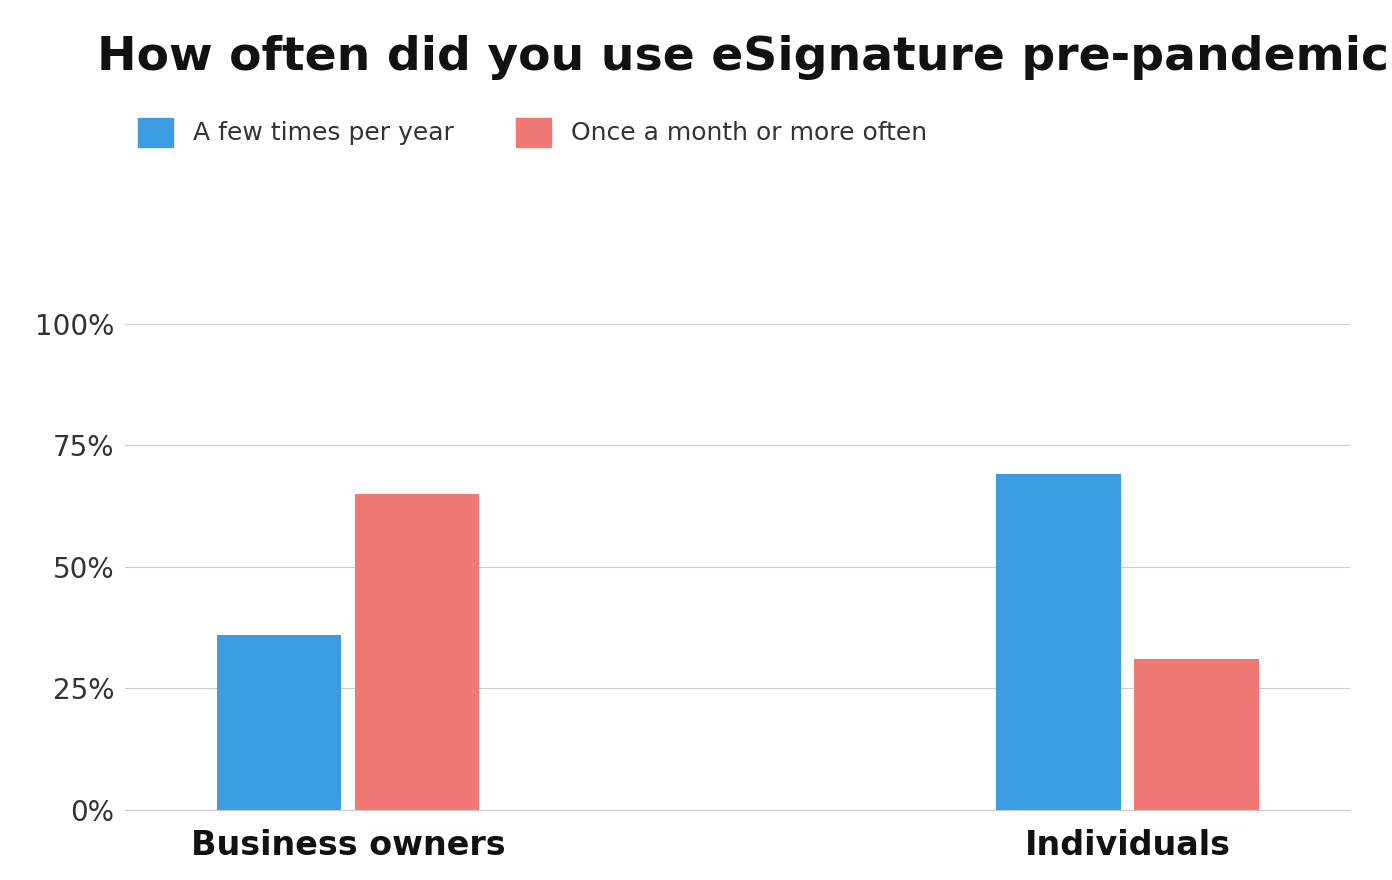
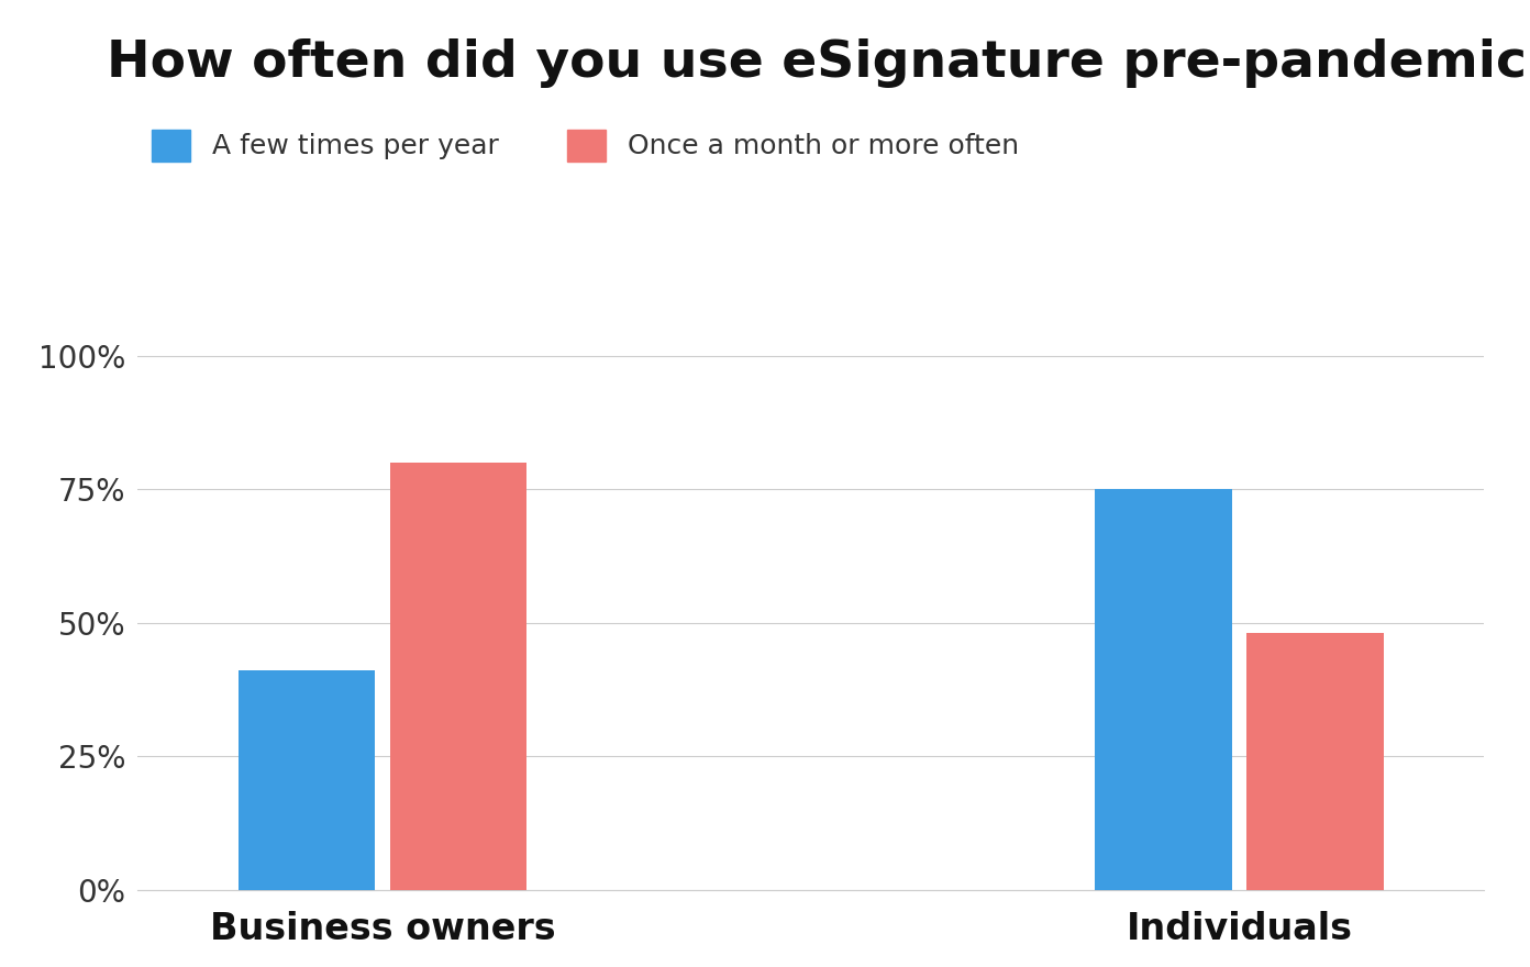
A few times per year/Business owners: 36% -> 41%
Once a month or more often/Business owners: 65% -> 80%
A few times per year/Individuals: 69% -> 75%
Once a month or more often/Individuals: 31% -> 48%
